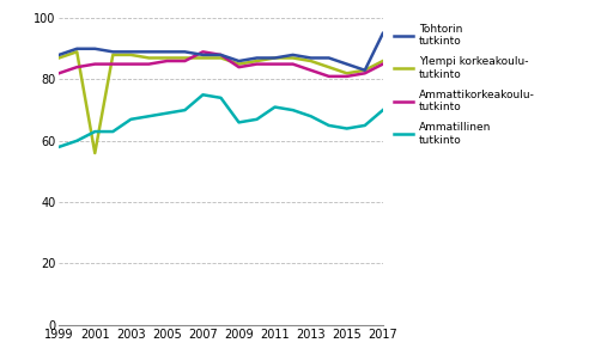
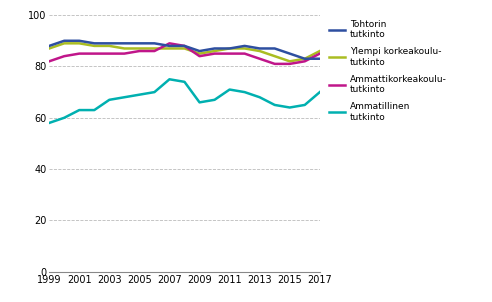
Ylempi korkeakoulu- tutkinto/2001: 56 -> 89
Tohtorin tutkinto/2017: 95 -> 83
